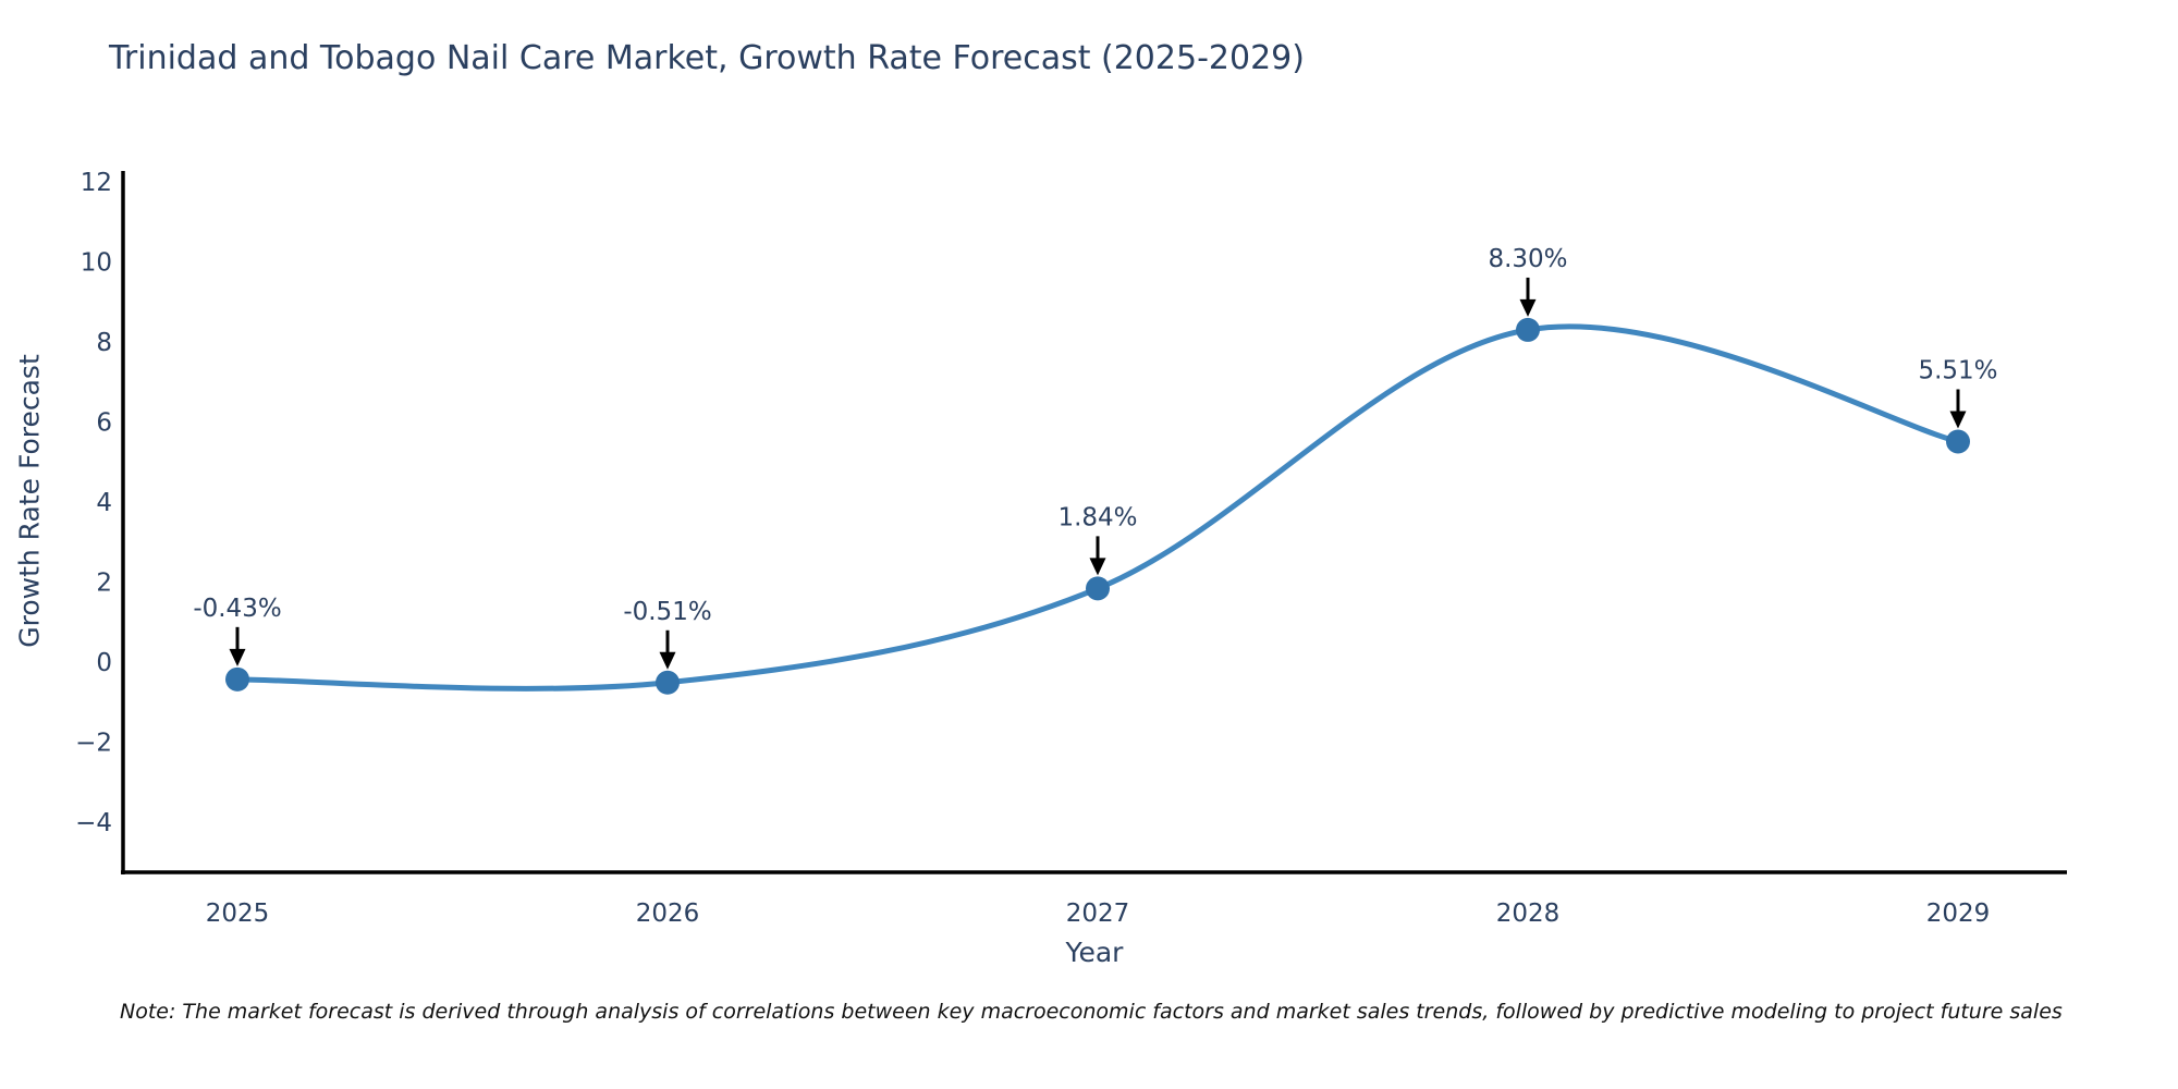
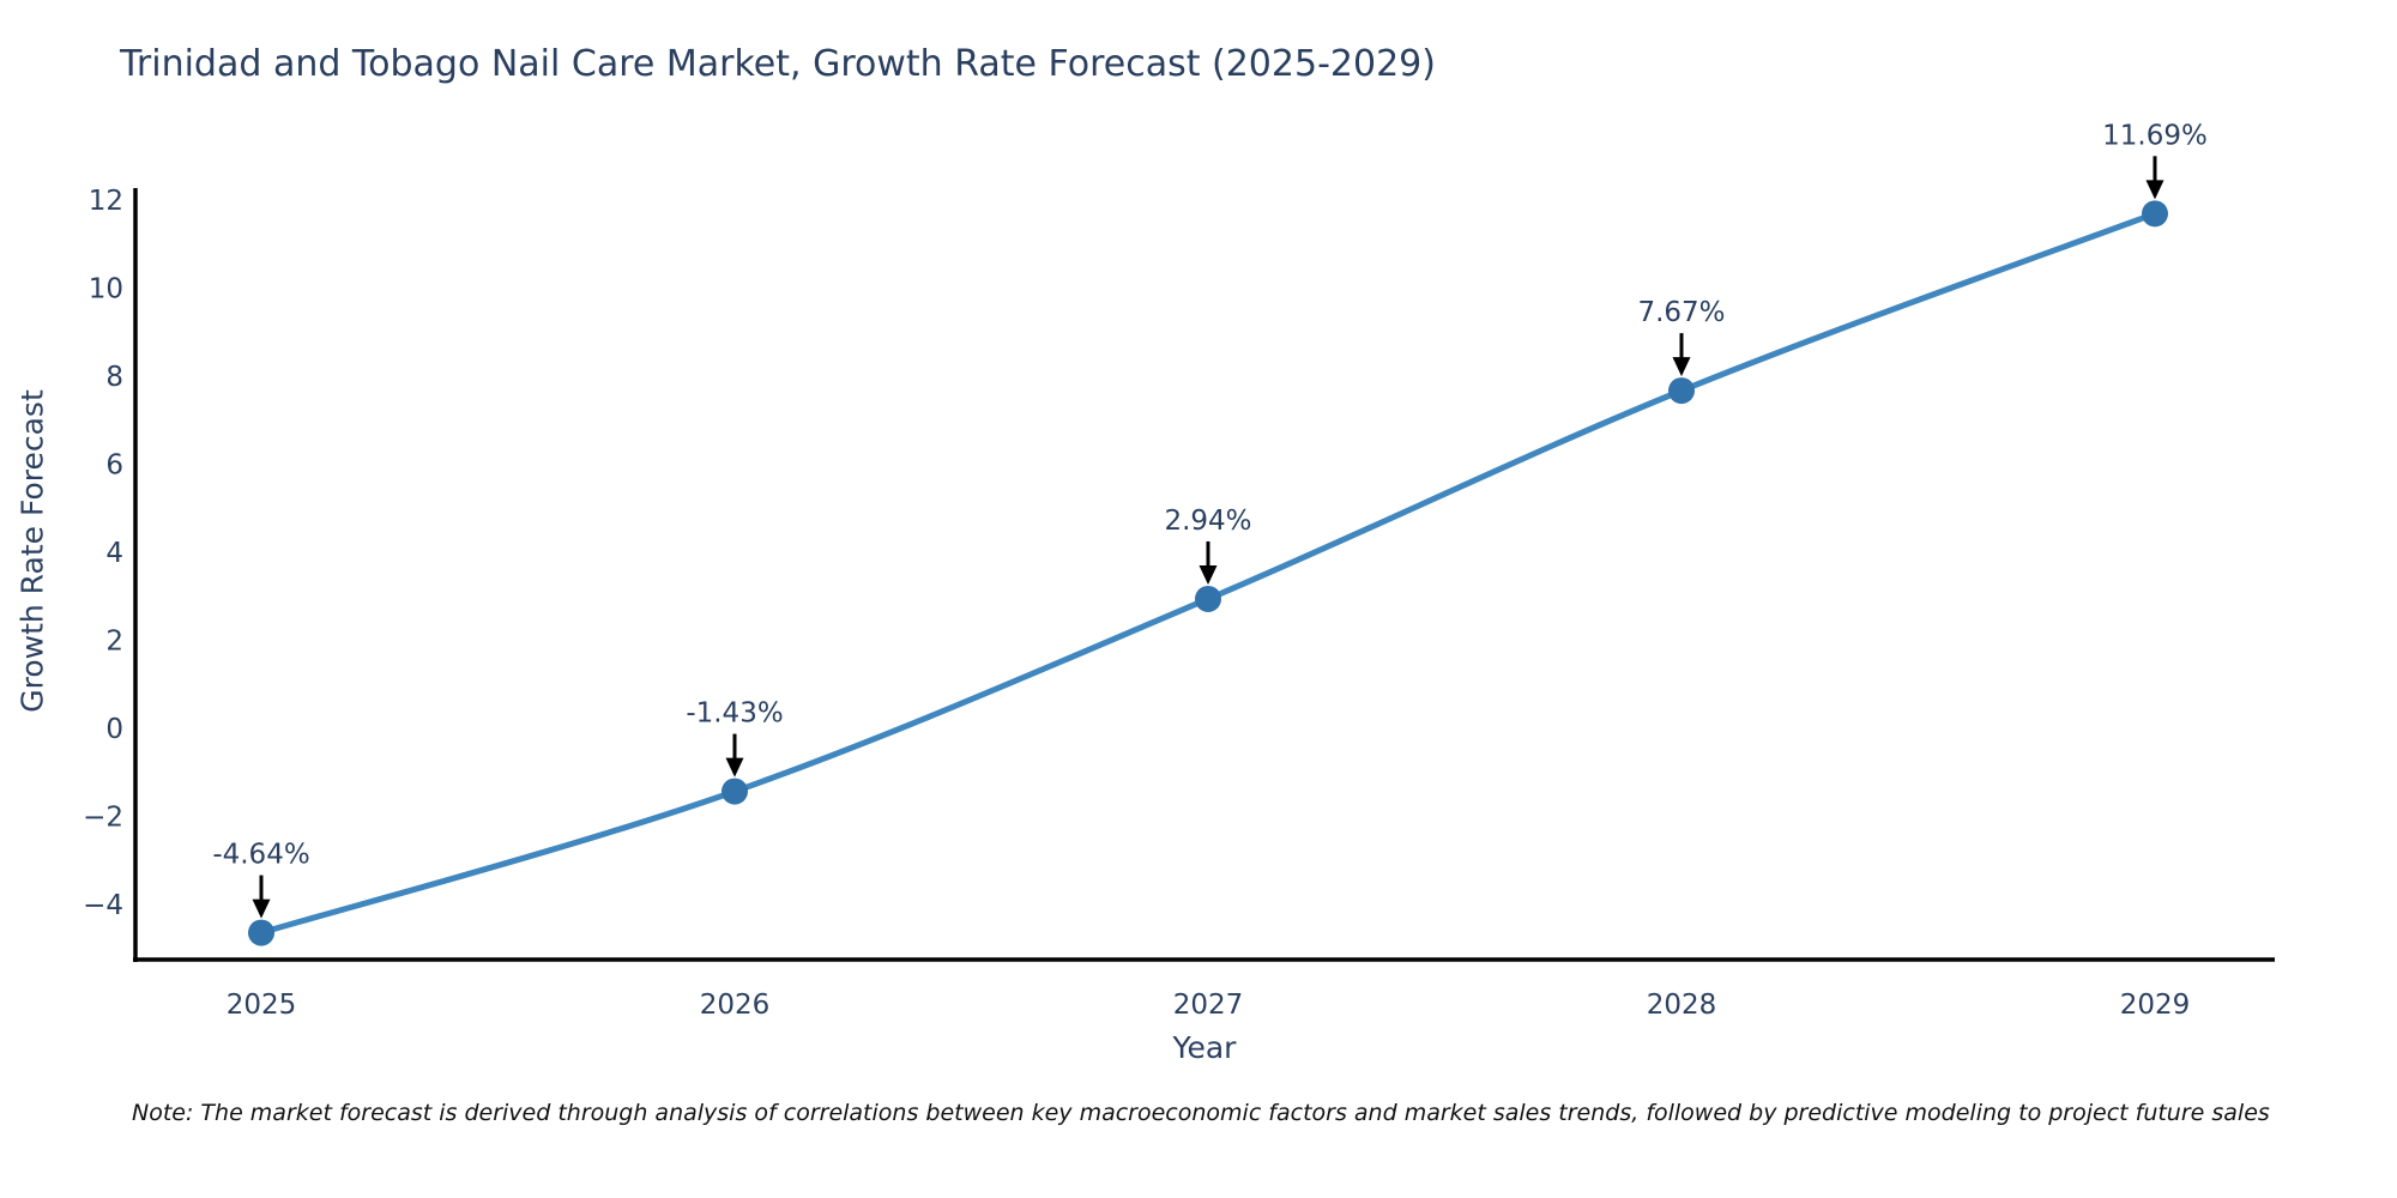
2025: -0.43% -> -4.64%
2026: -0.51% -> -1.43%
2027: 1.84% -> 2.94%
2028: 8.30% -> 7.67%
2029: 5.51% -> 11.69%
